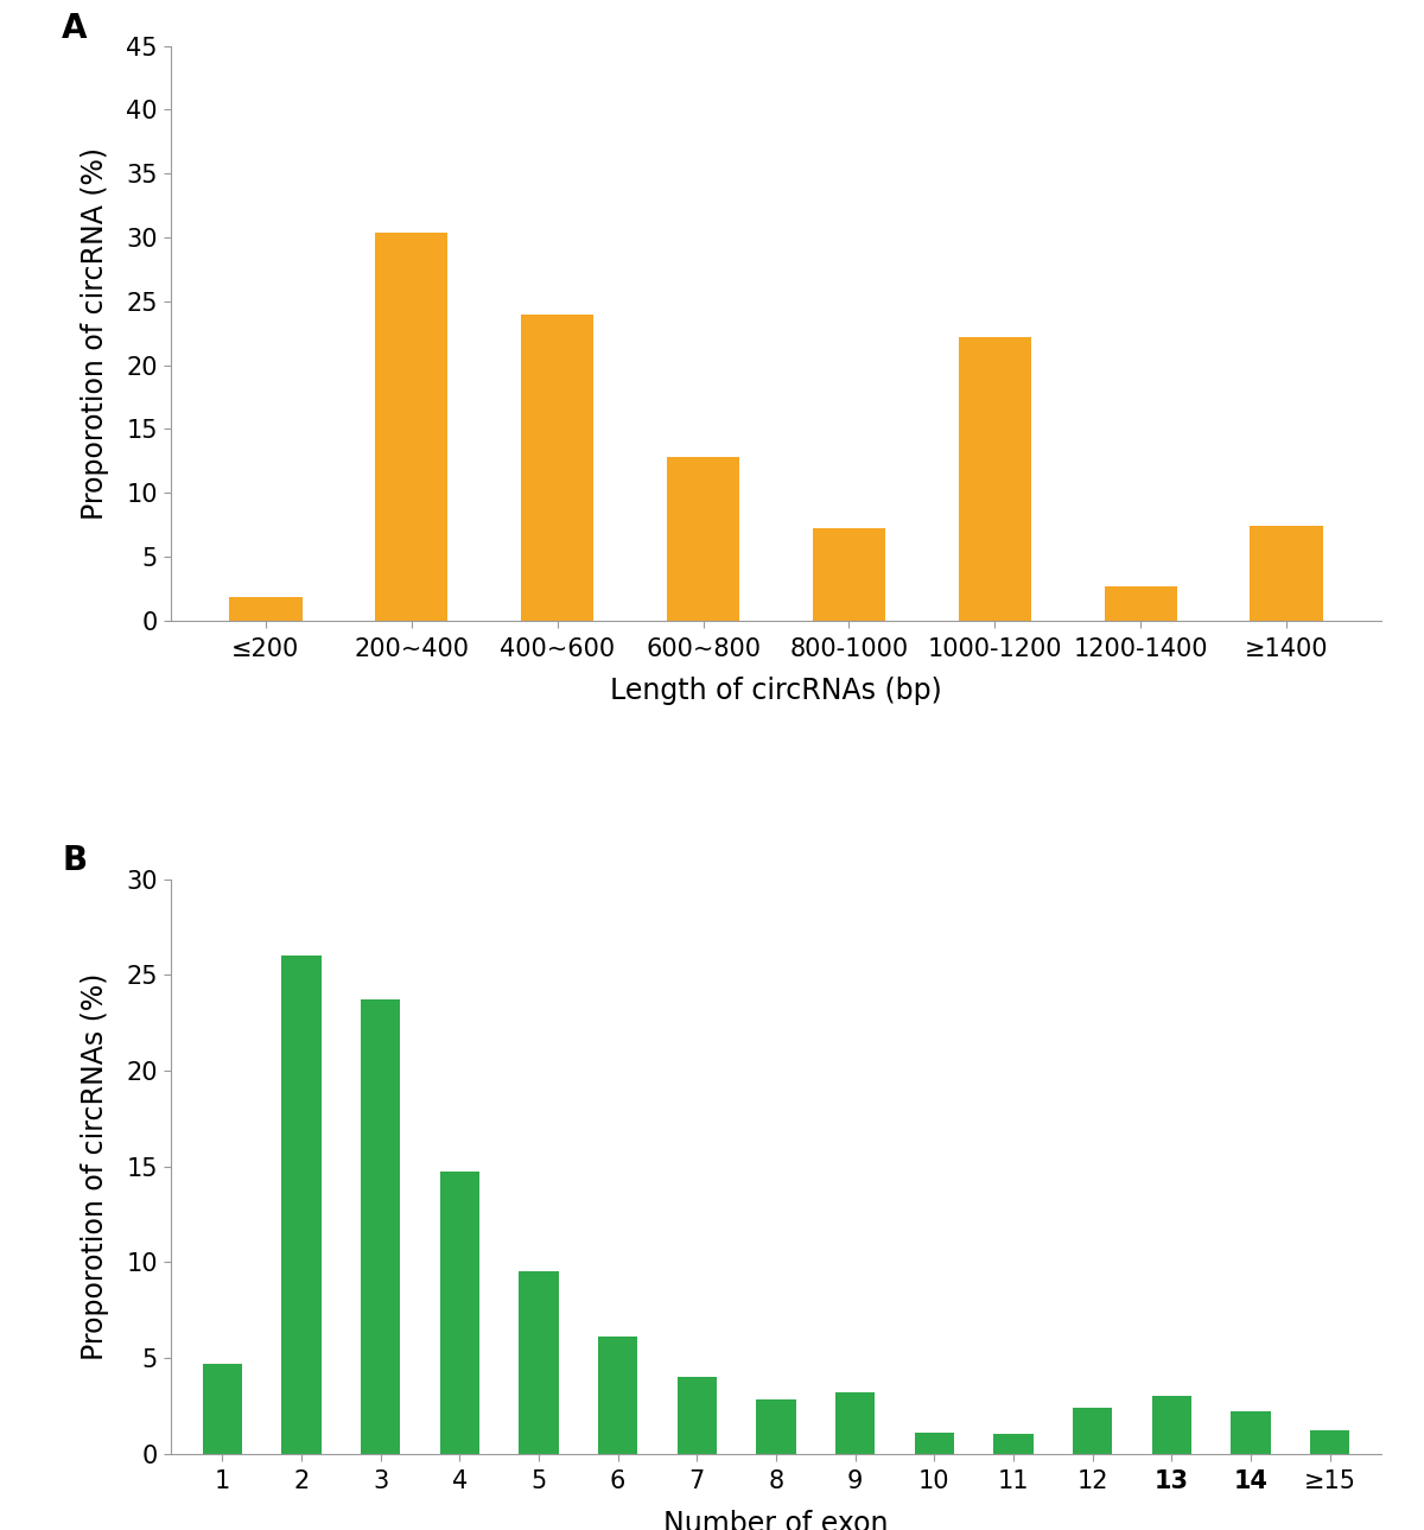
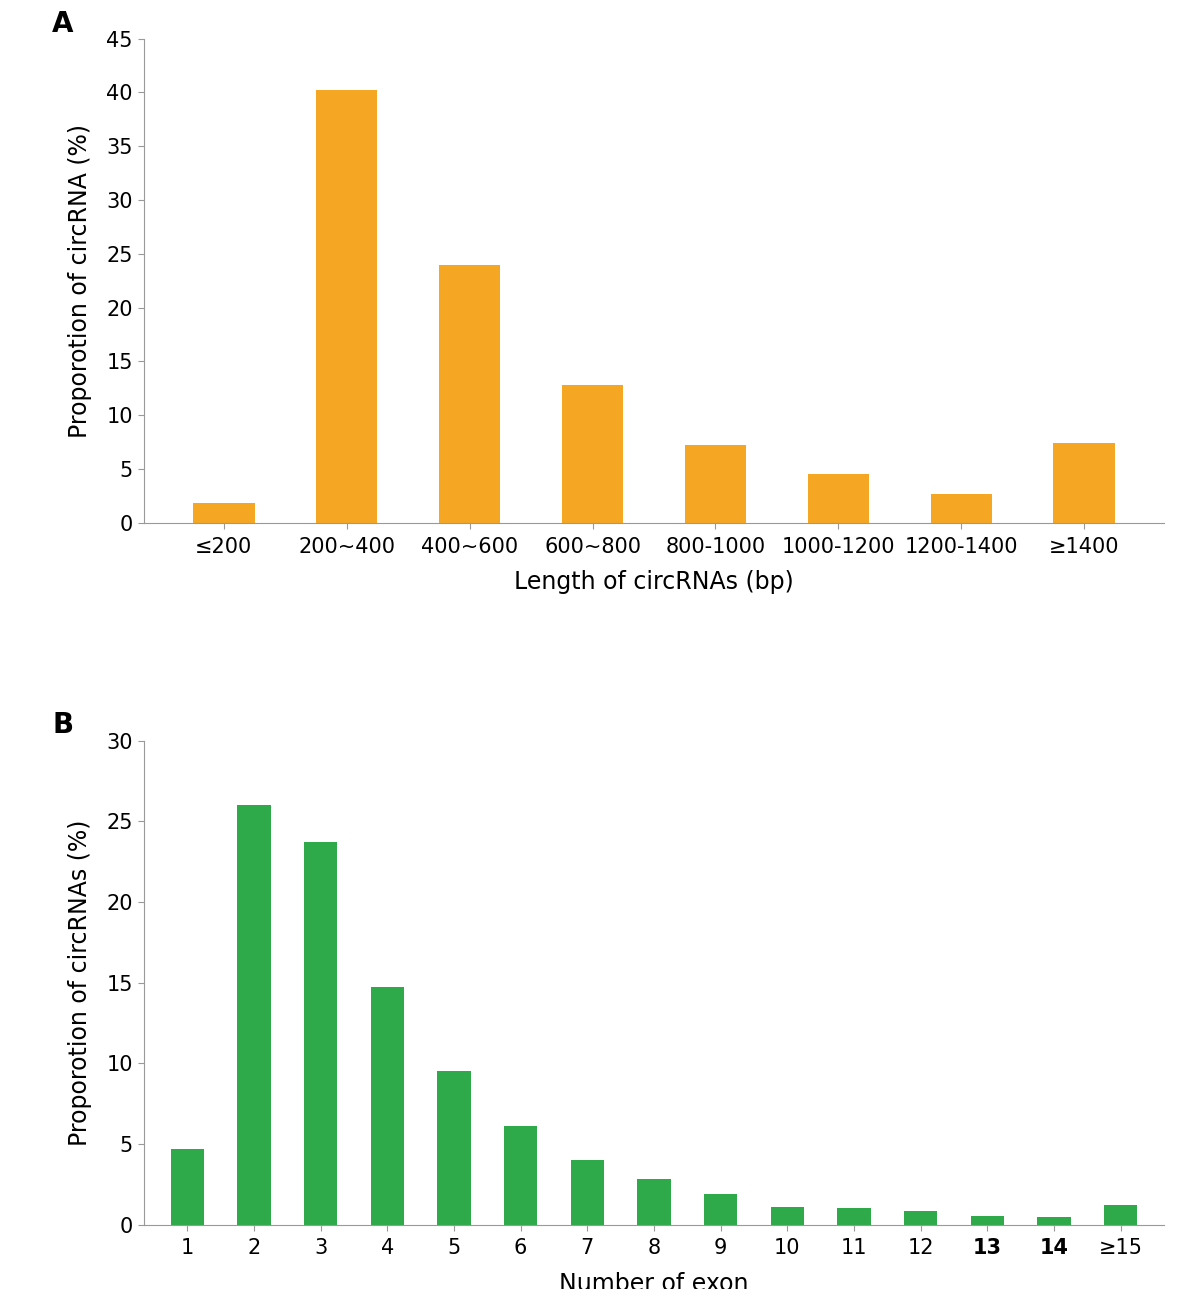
200~400: 30.4 -> 40.2
1000-1200: 22.2 -> 4.5
9: 3.2 -> 1.9
12: 2.4 -> 0.8
13: 3.0 -> 0.6
14: 2.2 -> 0.5
